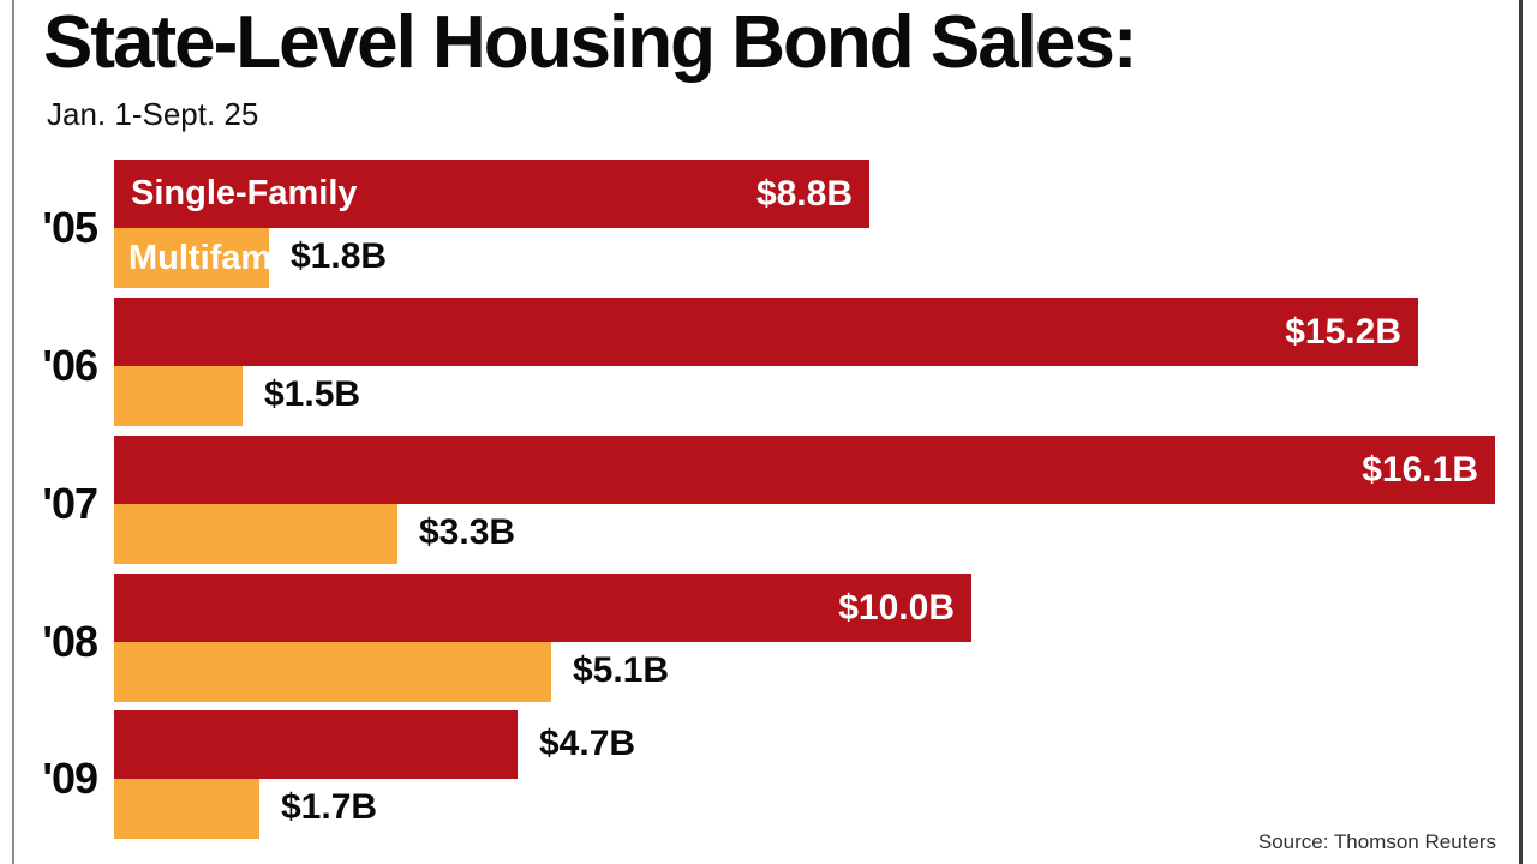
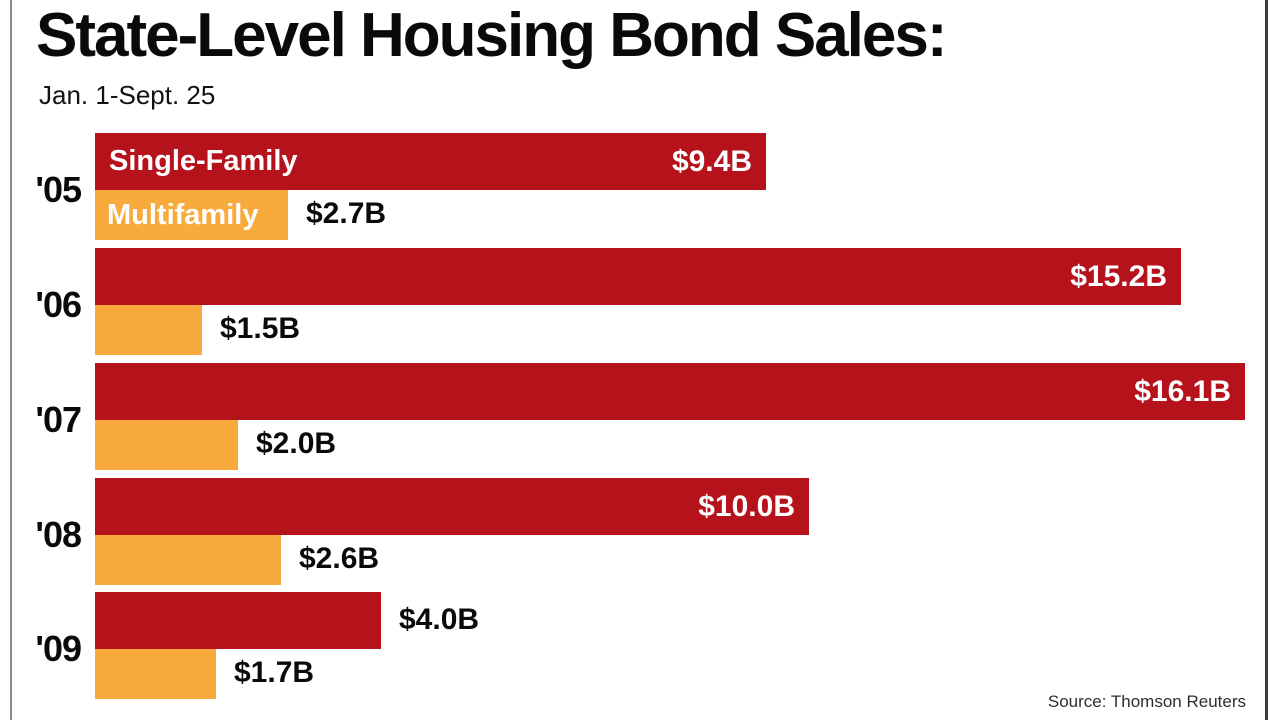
Single-Family/'05: $8.8B -> $9.4B
Multifamily/'05: $1.8B -> $2.7B
Multifamily/'07: $3.3B -> $2.0B
Multifamily/'08: $5.1B -> $2.6B
Single-Family/'09: $4.7B -> $4.0B
